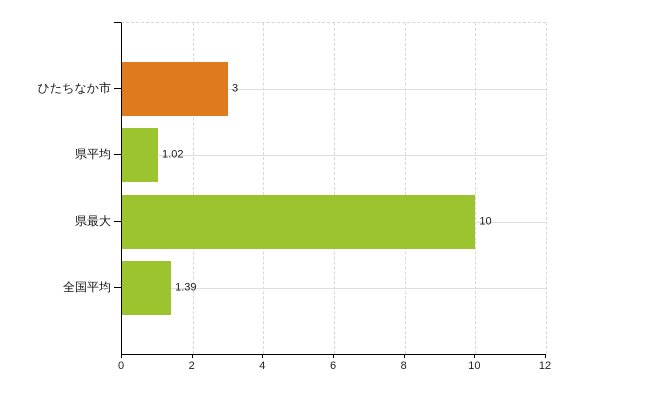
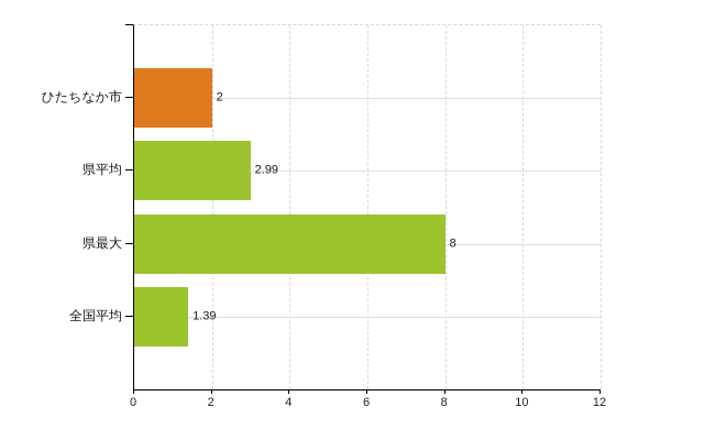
ひたちなか市: 3 -> 2
県平均: 1.02 -> 2.99
県最大: 10 -> 8
